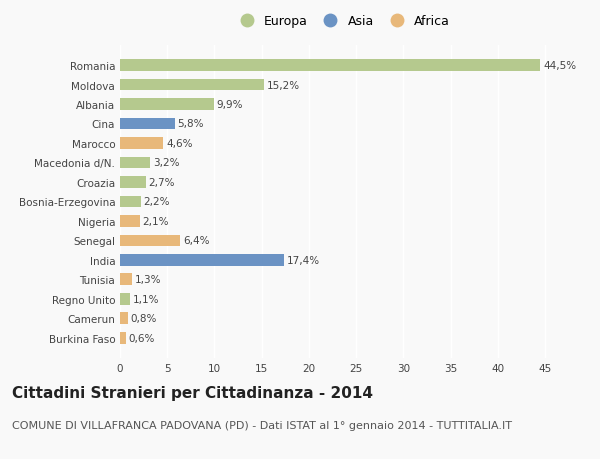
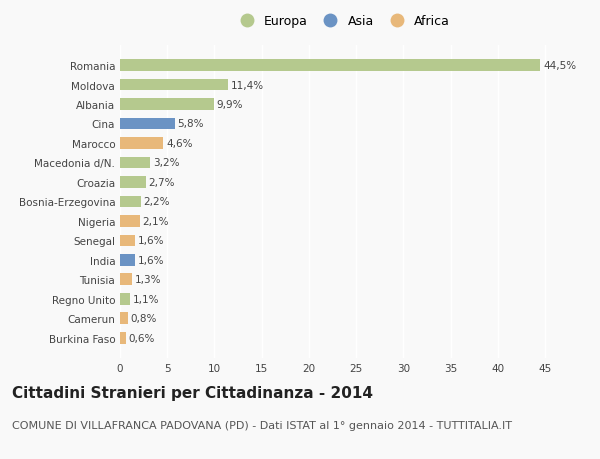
Moldova: 15,2% -> 11,4%
Senegal: 6,4% -> 1,6%
India: 17,4% -> 1,6%
